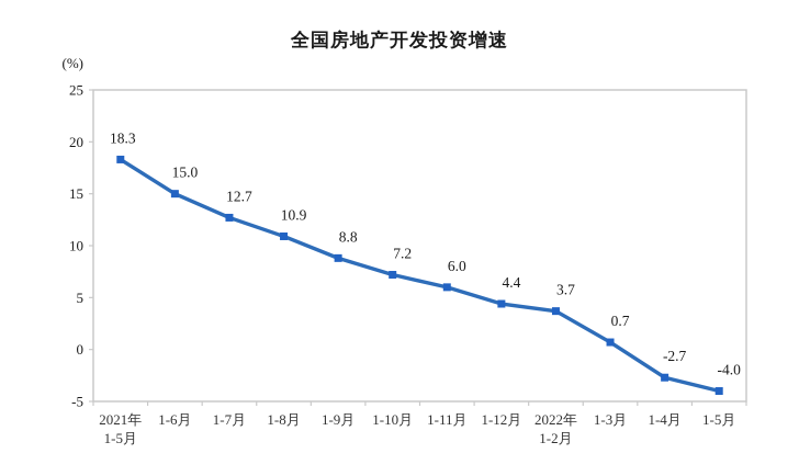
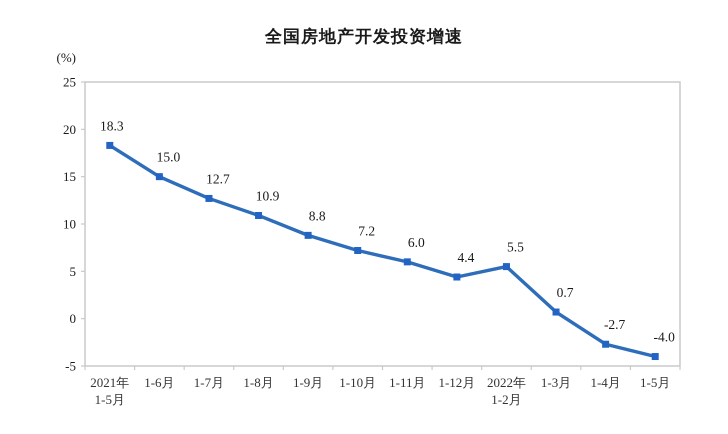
2022年 1-2月: 3.7 -> 5.5
